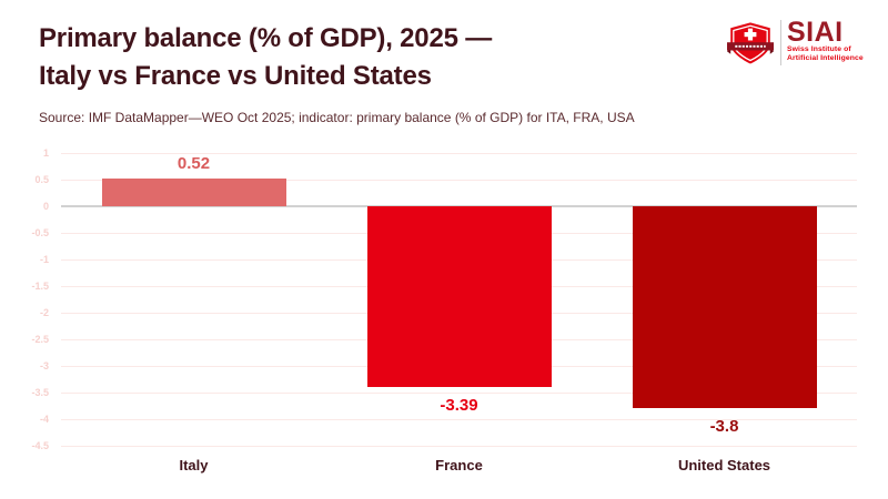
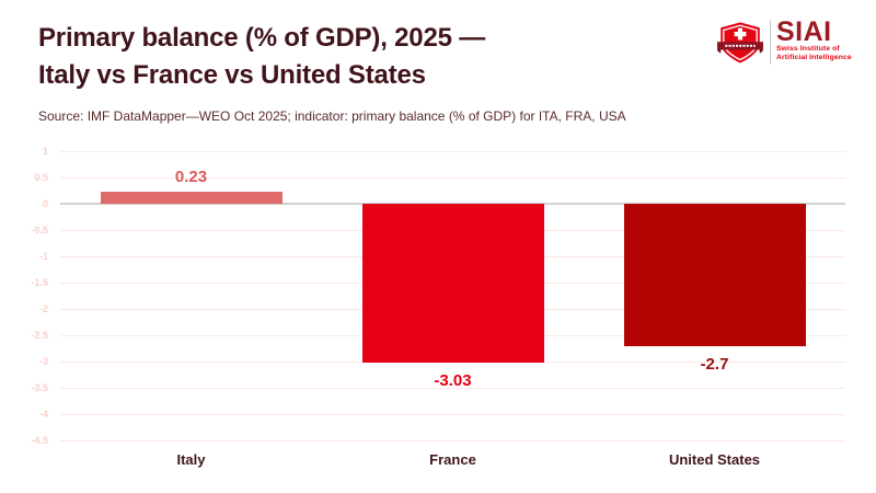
Italy: 0.52 -> 0.23
France: -3.39 -> -3.03
United States: -3.8 -> -2.7
